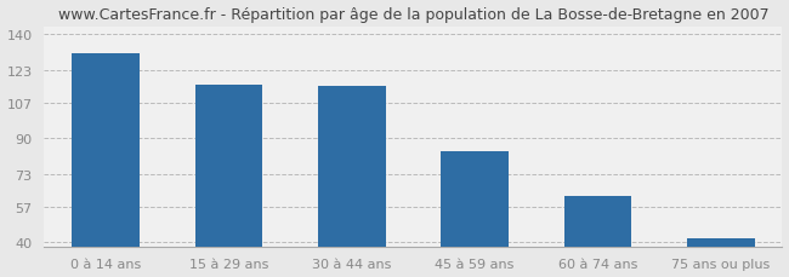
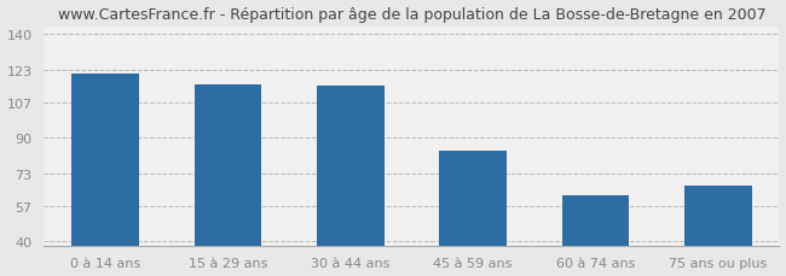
0 à 14 ans: 131 -> 121
75 ans ou plus: 42 -> 67
